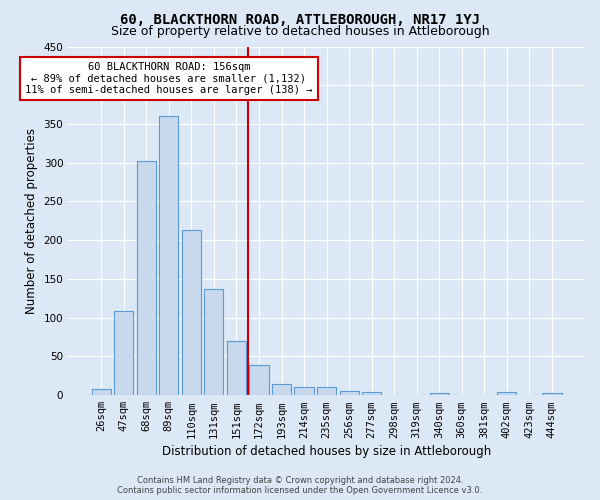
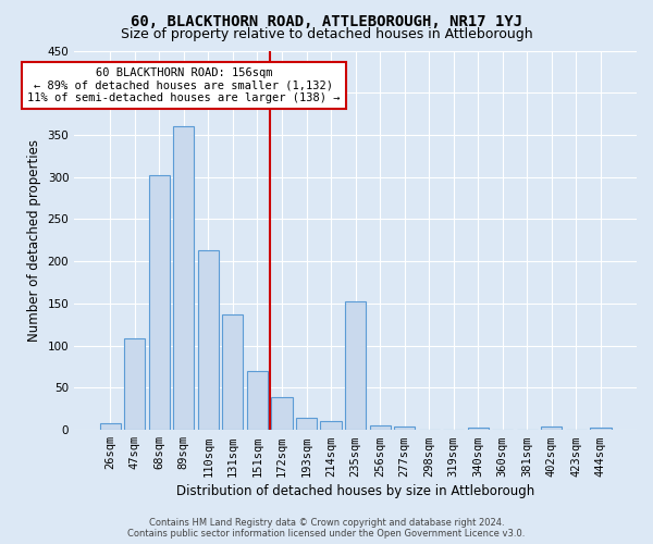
235sqm: 10 -> 152
